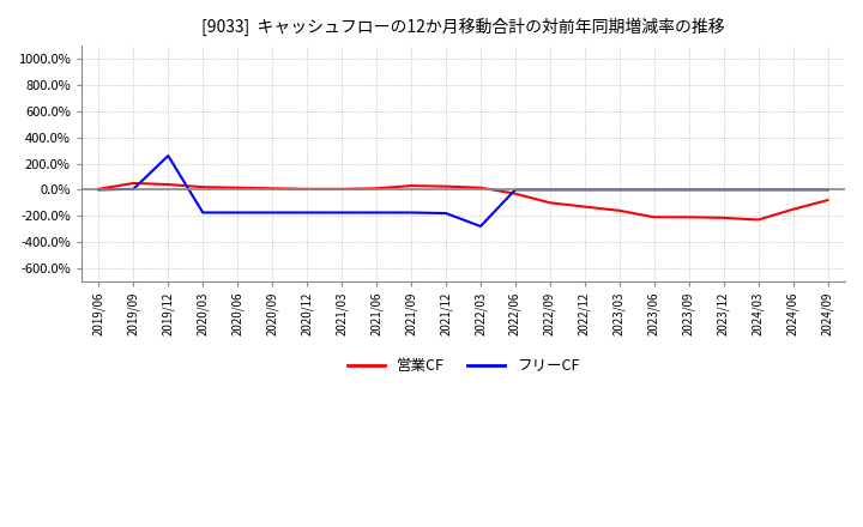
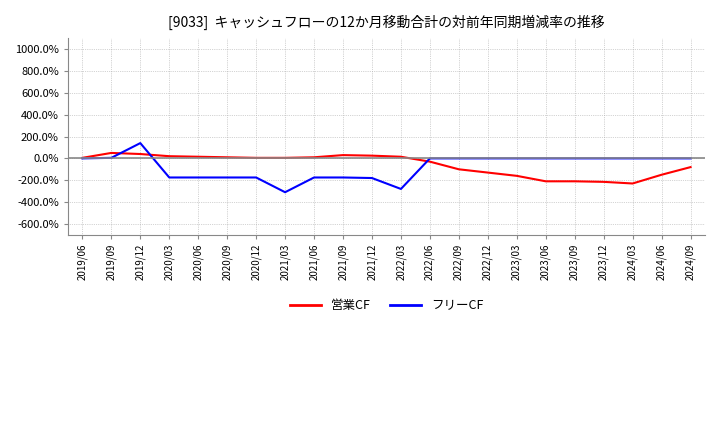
フリーCF/2019/12: 260% -> 140%
フリーCF/2021/03: -180% -> -310%
